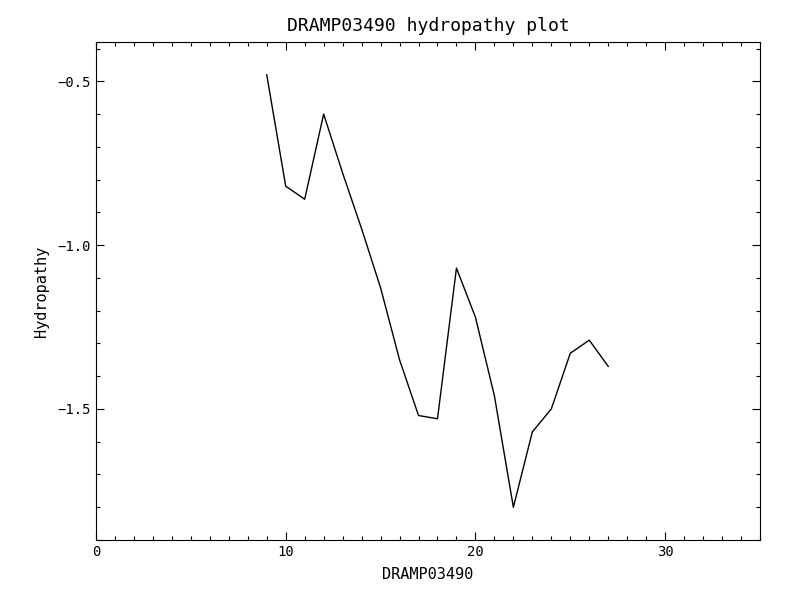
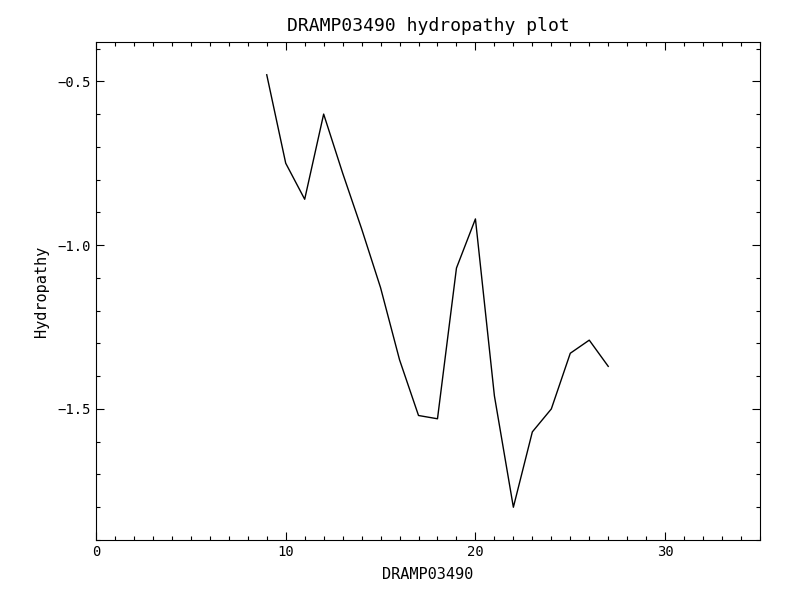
10: -0.82 -> -0.75
20: -1.22 -> -0.92
